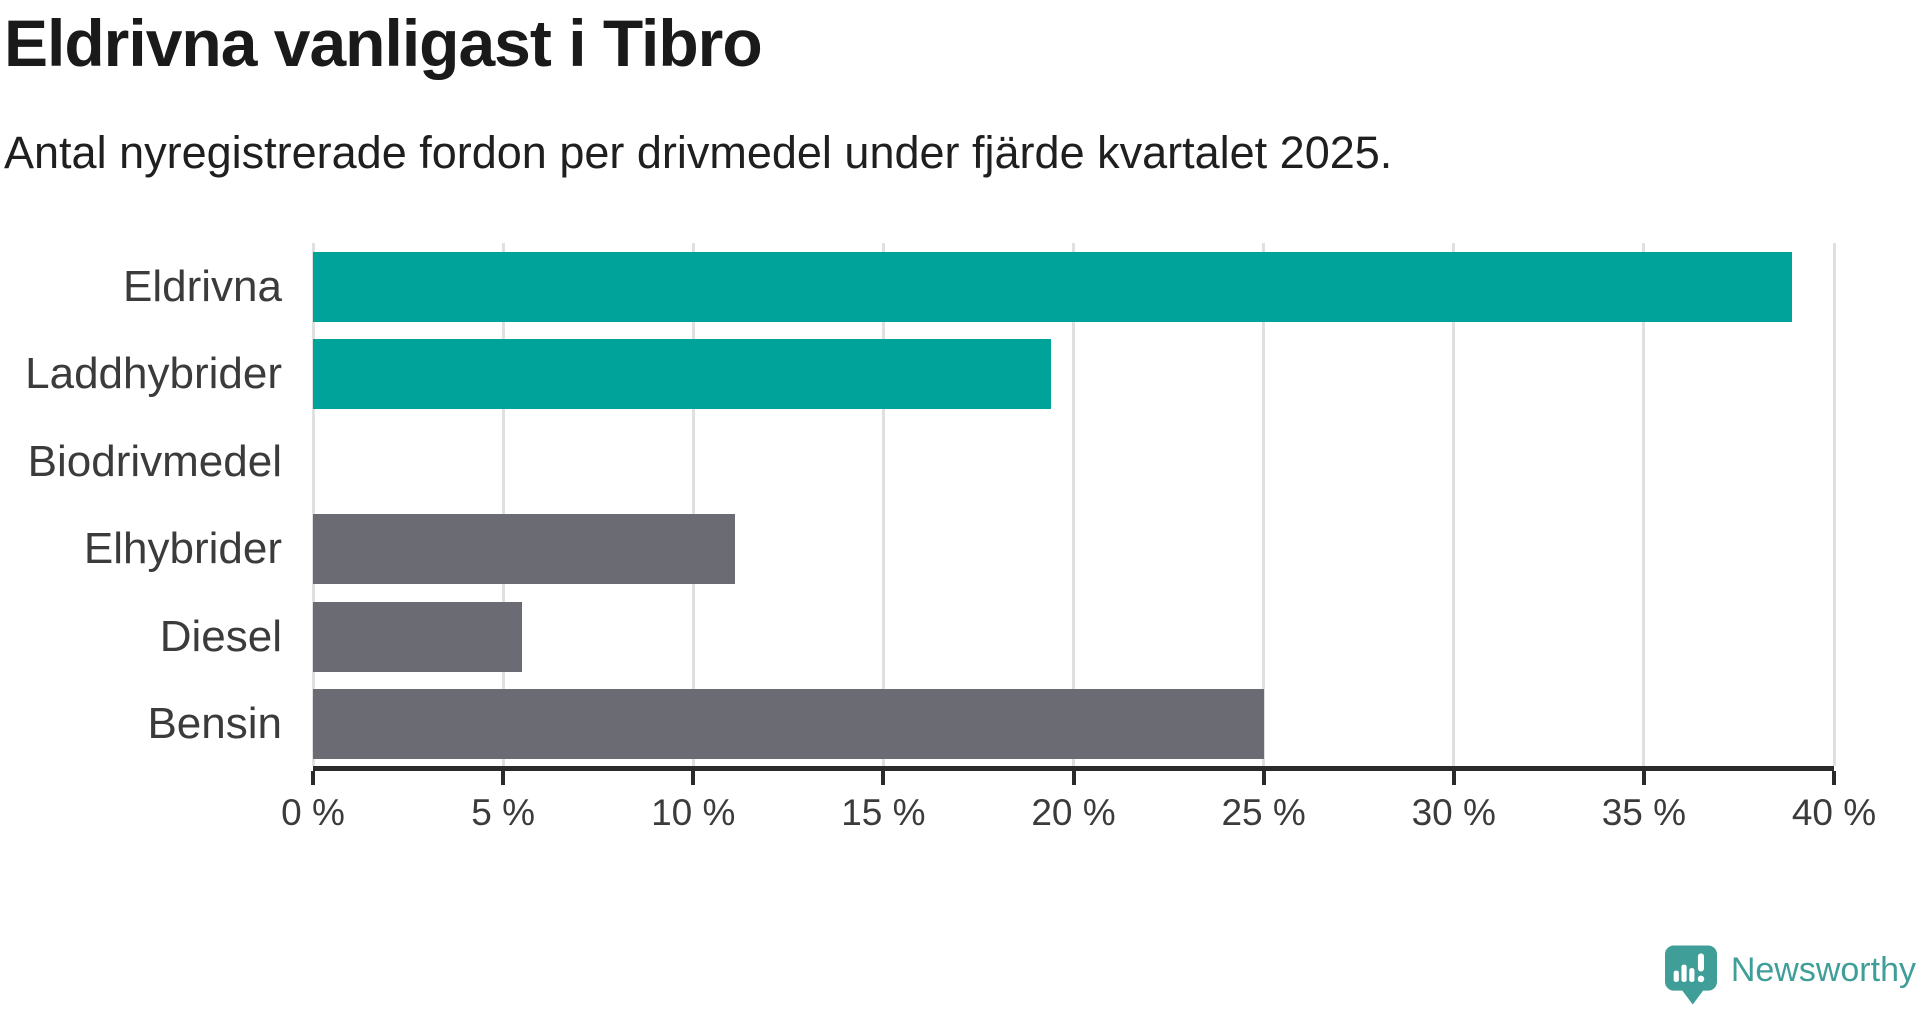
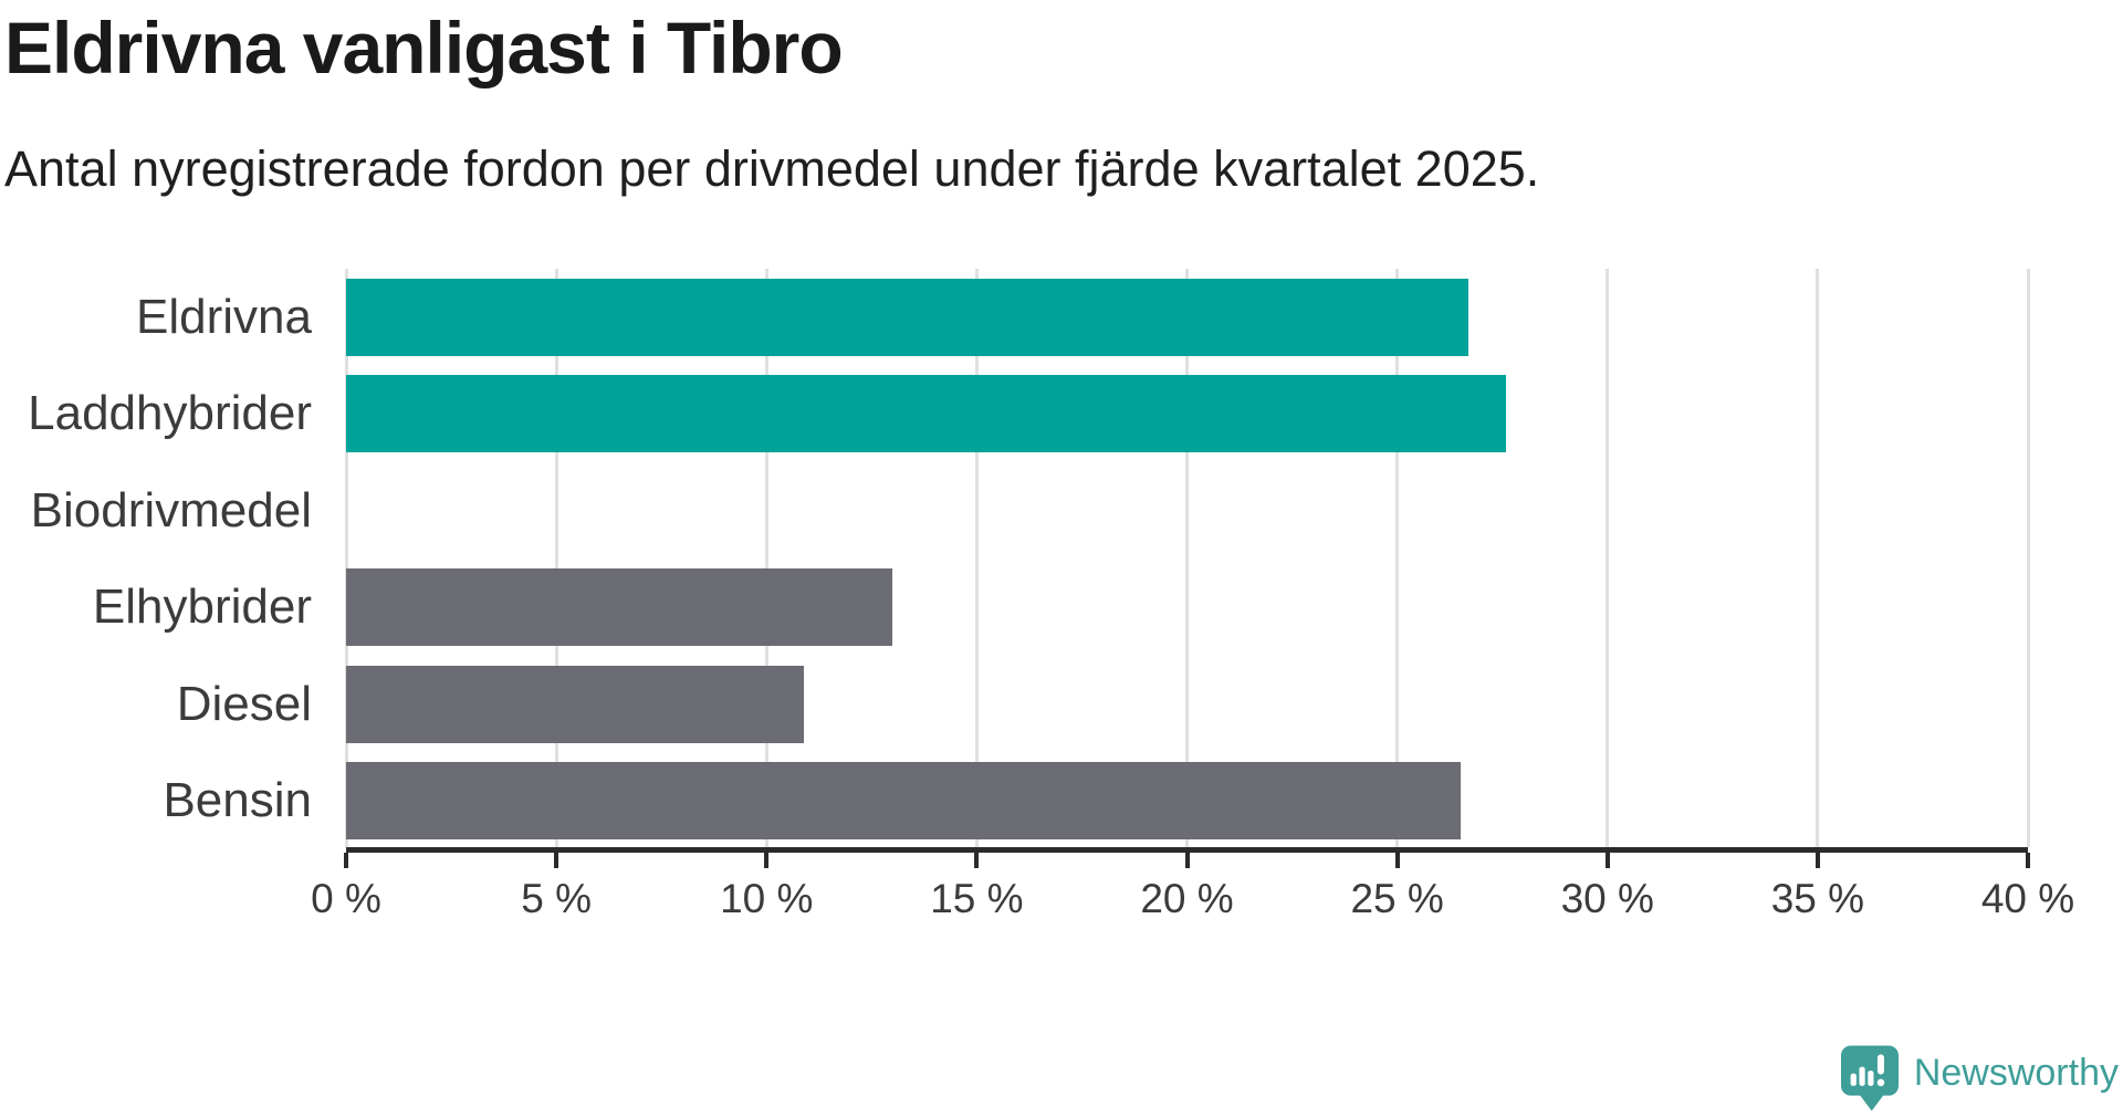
Eldrivna: 38.9% -> 26.7%
Laddhybrider: 19.4% -> 27.6%
Elhybrider: 11.1% -> 13.0%
Diesel: 5.5% -> 10.9%
Bensin: 25.0% -> 26.5%
